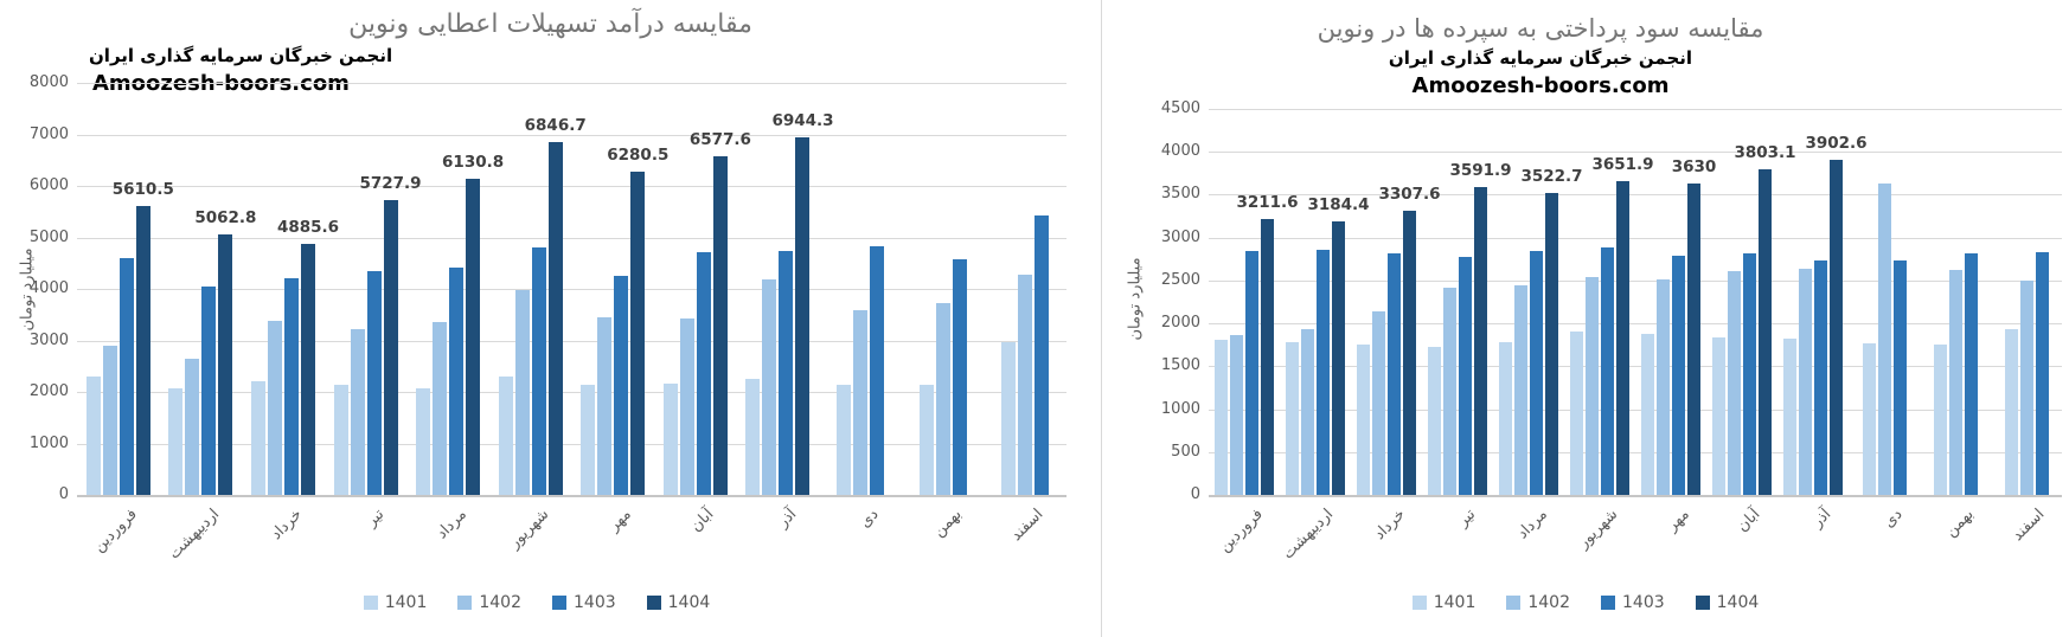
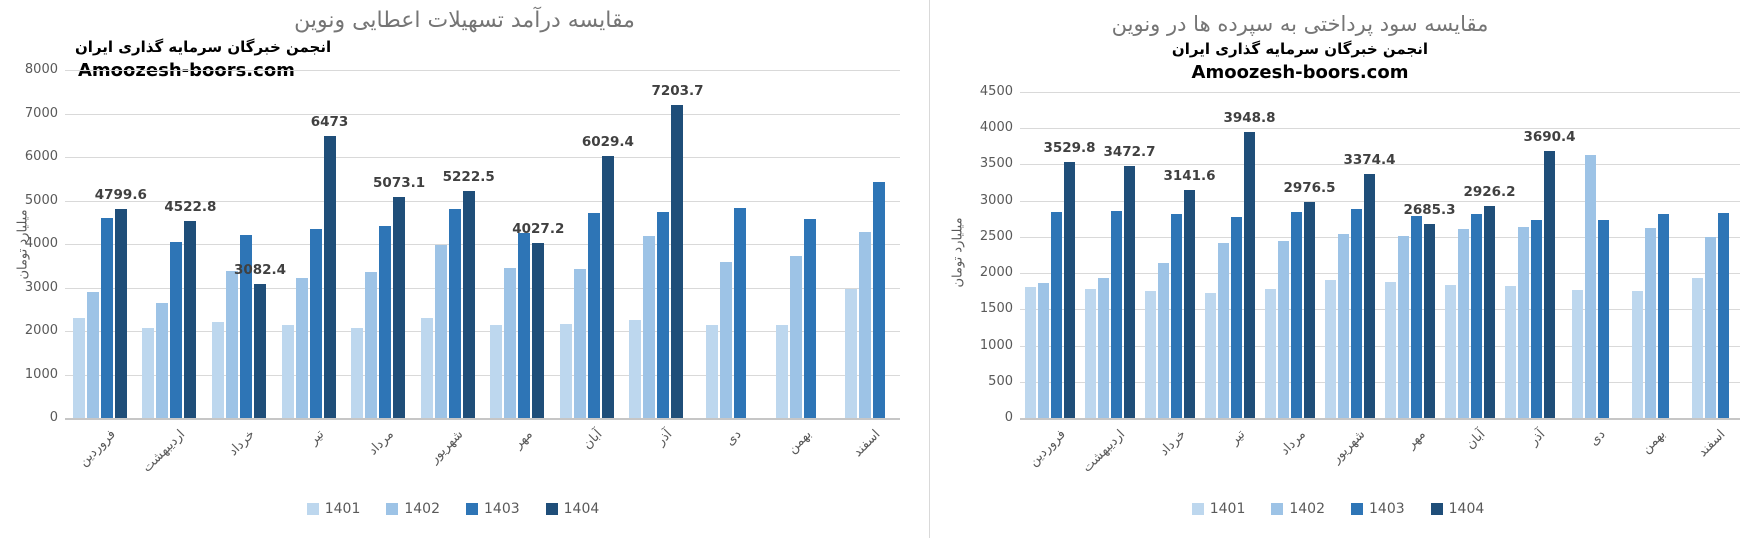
مقایسه درآمد تسهیلات اعطایی ونوین/1404/فروردین: 5610.5 -> 4799.6
مقایسه درآمد تسهیلات اعطایی ونوین/1404/اردیبهشت: 5062.8 -> 4522.8
مقایسه درآمد تسهیلات اعطایی ونوین/1404/خرداد: 4885.6 -> 3082.4
مقایسه درآمد تسهیلات اعطایی ونوین/1404/تیر: 5727.9 -> 6473
مقایسه درآمد تسهیلات اعطایی ونوین/1404/مرداد: 6130.8 -> 5073.1
مقایسه درآمد تسهیلات اعطایی ونوین/1404/شهریور: 6846.7 -> 5222.5
مقایسه درآمد تسهیلات اعطایی ونوین/1404/مهر: 6280.5 -> 4027.2
مقایسه درآمد تسهیلات اعطایی ونوین/1404/آبان: 6577.6 -> 6029.4
مقایسه درآمد تسهیلات اعطایی ونوین/1404/آذر: 6944.3 -> 7203.7
مقایسه سود پرداختی به سپرده ها در ونوین/1404/فروردین: 3211.6 -> 3529.8
مقایسه سود پرداختی به سپرده ها در ونوین/1404/اردیبهشت: 3184.4 -> 3472.7
مقایسه سود پرداختی به سپرده ها در ونوین/1404/خرداد: 3307.6 -> 3141.6
مقایسه سود پرداختی به سپرده ها در ونوین/1404/تیر: 3591.9 -> 3948.8
مقایسه سود پرداختی به سپرده ها در ونوین/1404/مرداد: 3522.7 -> 2976.5
مقایسه سود پرداختی به سپرده ها در ونوین/1404/شهریور: 3651.9 -> 3374.4
مقایسه سود پرداختی به سپرده ها در ونوین/1404/مهر: 3630 -> 2685.3
مقایسه سود پرداختی به سپرده ها در ونوین/1404/آبان: 3803.1 -> 2926.2
مقایسه سود پرداختی به سپرده ها در ونوین/1404/آذر: 3902.6 -> 3690.4
